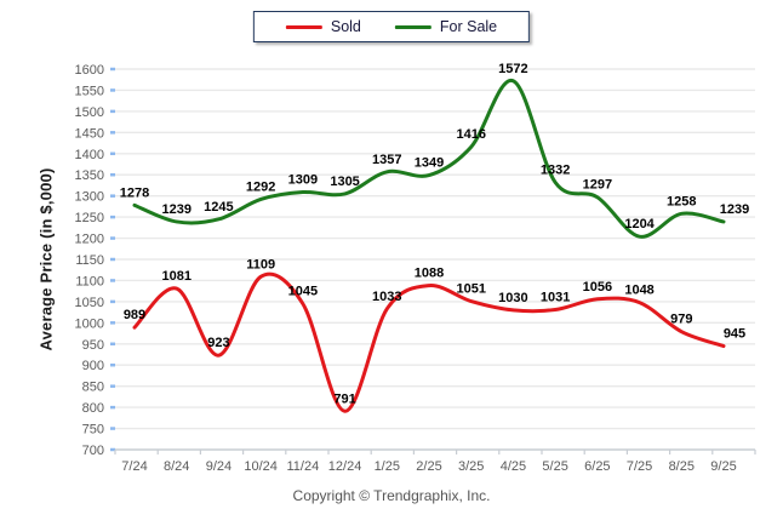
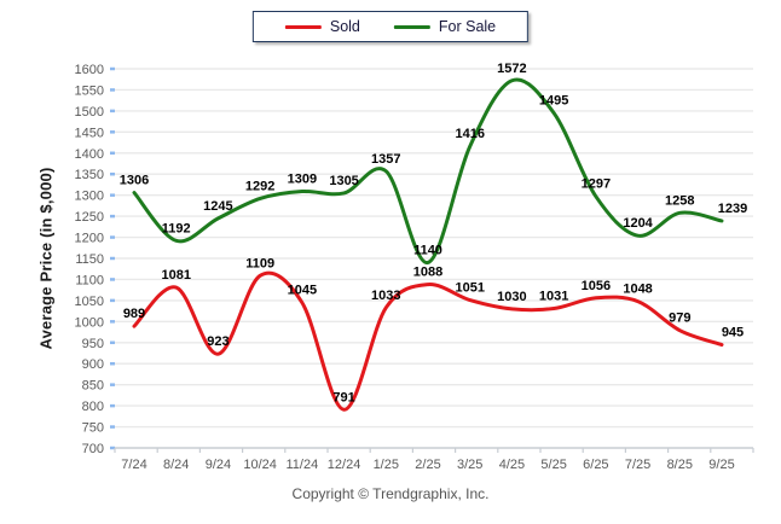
For Sale/7/24: 1278 -> 1306
For Sale/8/24: 1239 -> 1192
For Sale/2/25: 1349 -> 1140
For Sale/5/25: 1332 -> 1495
